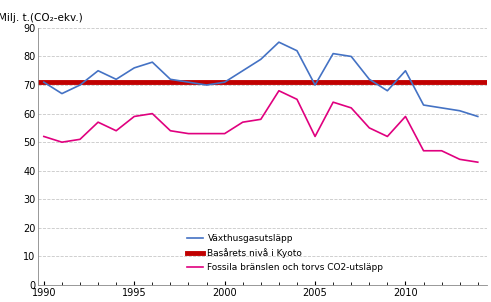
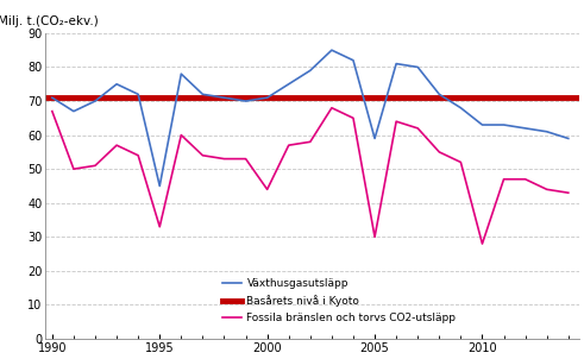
Fossila bränslen och torvs CO2-utsläpp/1990: 52 -> 67
Växthusgasutsläpp/1995: 76 -> 45
Fossila bränslen och torvs CO2-utsläpp/1995: 59 -> 33
Fossila bränslen och torvs CO2-utsläpp/2000: 53 -> 44
Växthusgasutsläpp/2005: 70 -> 59
Fossila bränslen och torvs CO2-utsläpp/2005: 52 -> 30
Växthusgasutsläpp/2010: 75 -> 63
Fossila bränslen och torvs CO2-utsläpp/2010: 59 -> 28
